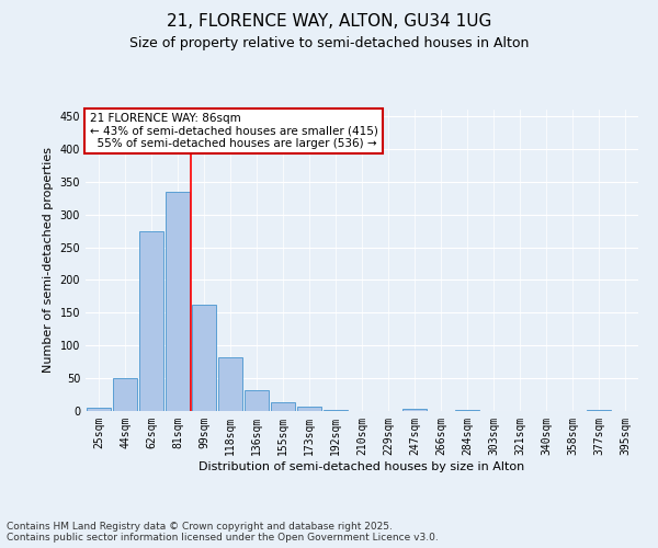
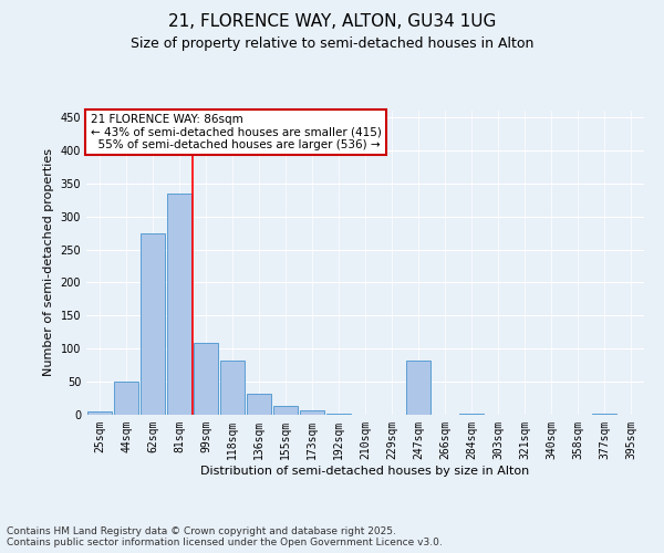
99sqm: 163 -> 108
247sqm: 3 -> 82
